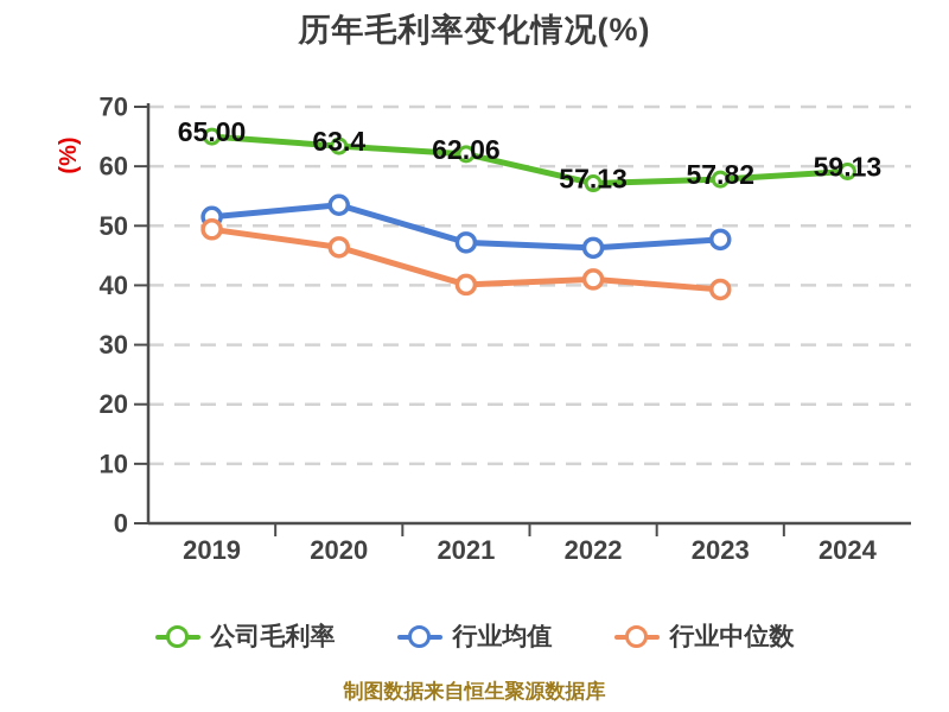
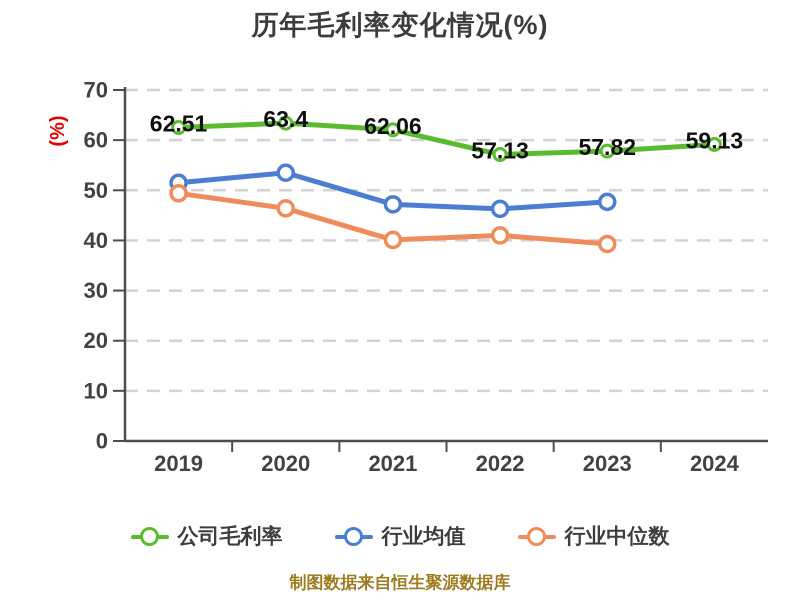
公司毛利率/2019: 65.00 -> 62.51
